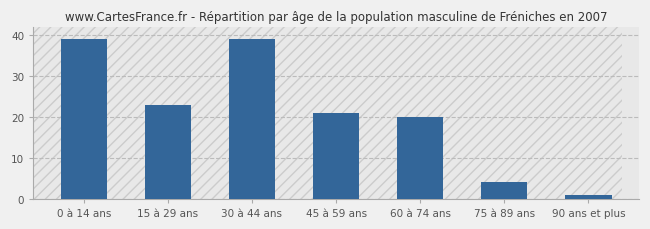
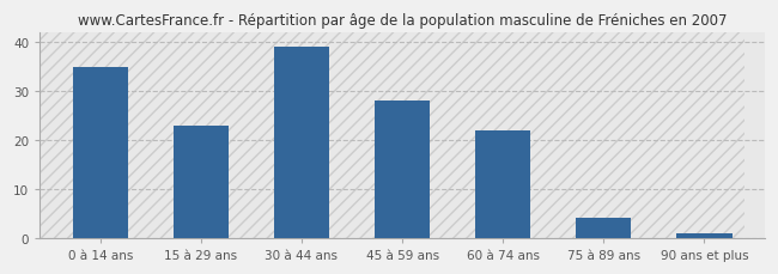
0 à 14 ans: 39 -> 35
45 à 59 ans: 21 -> 28
60 à 74 ans: 20 -> 22
